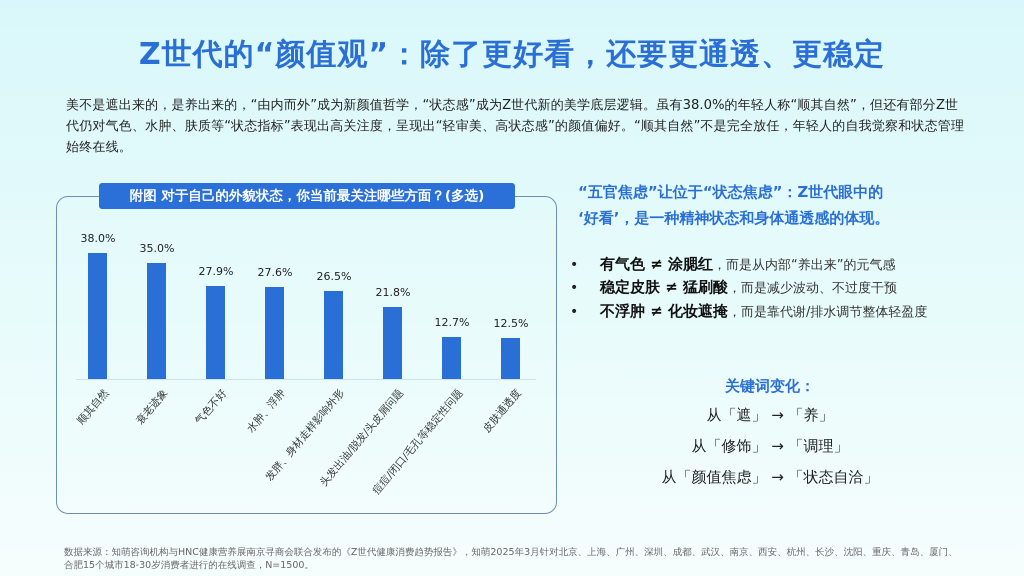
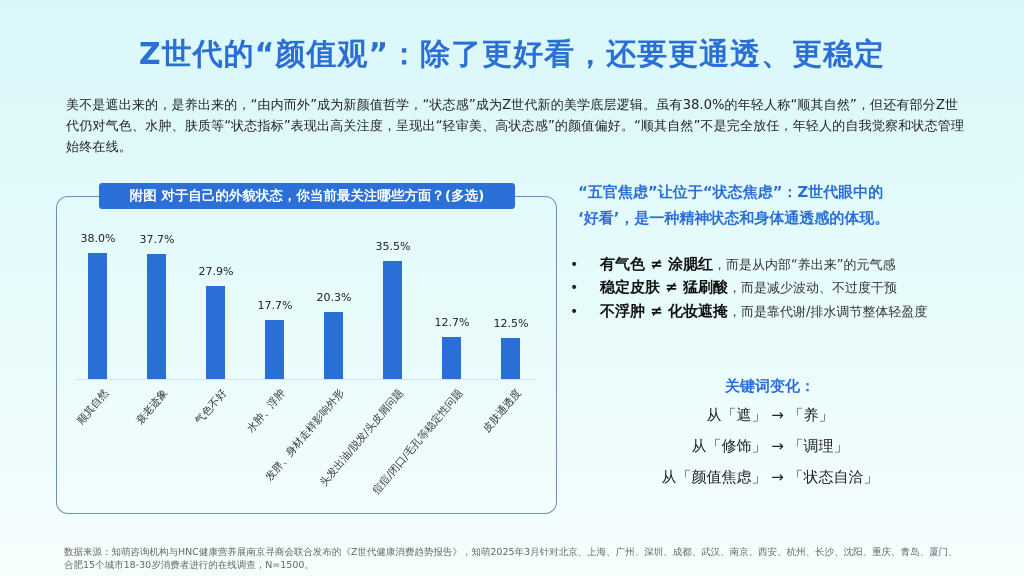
衰老迹象: 35.0% -> 37.7%
水肿、浮肿: 27.6% -> 17.7%
发胖、身材走样影响外形: 26.5% -> 20.3%
头发出油/脱发/头皮屑问题: 21.8% -> 35.5%
